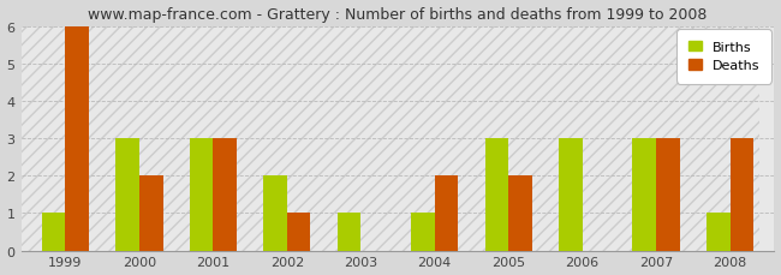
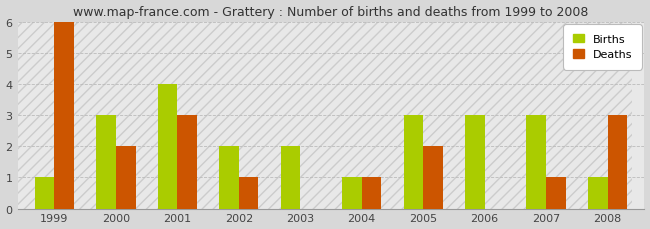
Births/2001: 3 -> 4
Births/2003: 1 -> 2
Deaths/2004: 2 -> 1
Deaths/2007: 3 -> 1
